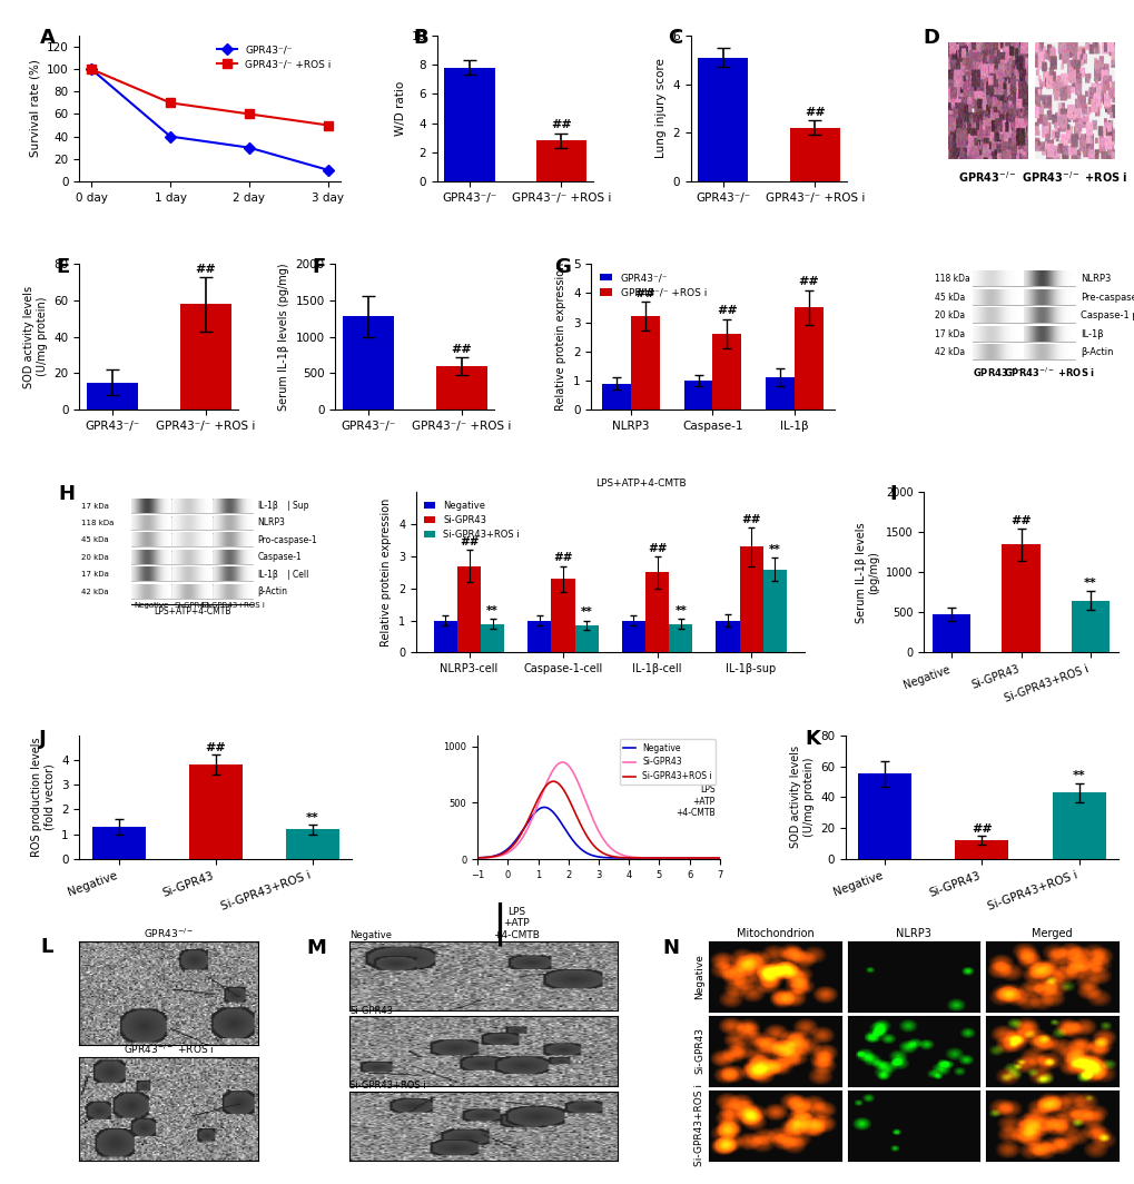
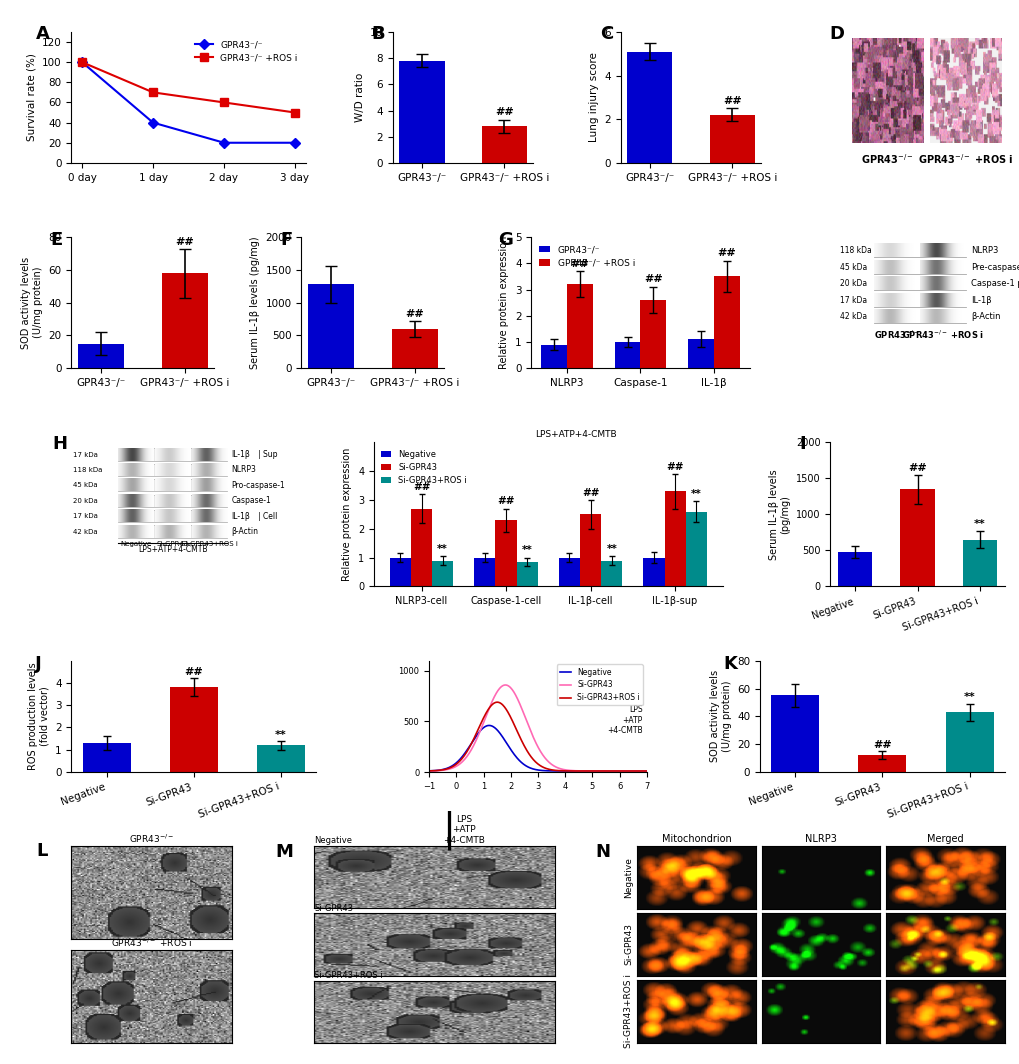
GPR43⁻/⁻/2 day: 30 -> 20
GPR43⁻/⁻/3 day: 10 -> 20
